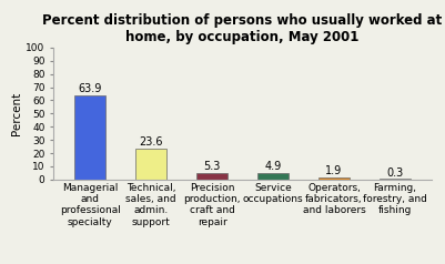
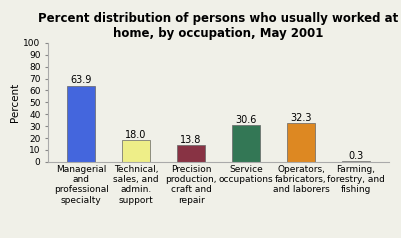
Technical, sales, and admin. support: 23.6 -> 18.0
Precision production, craft and repair: 5.3 -> 13.8
Service occupations: 4.9 -> 30.6
Operators, fabricators, and laborers: 1.9 -> 32.3
